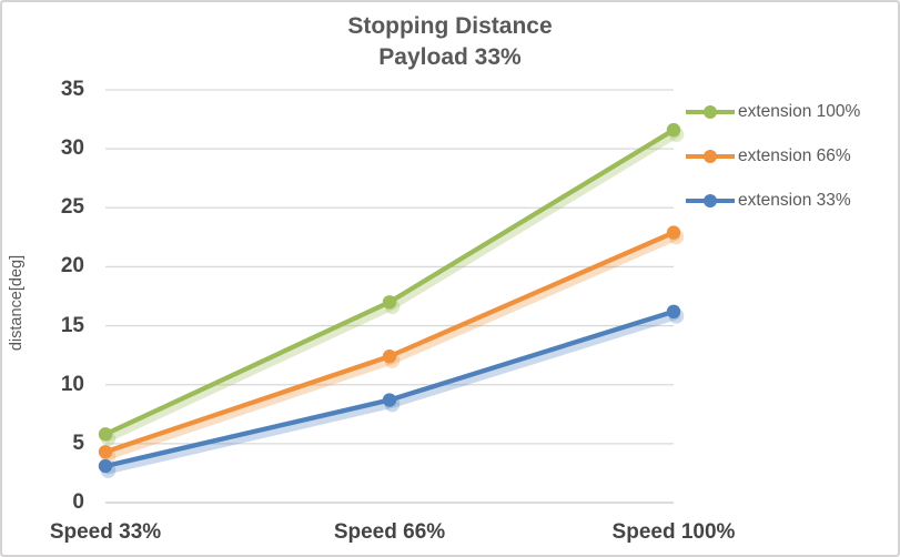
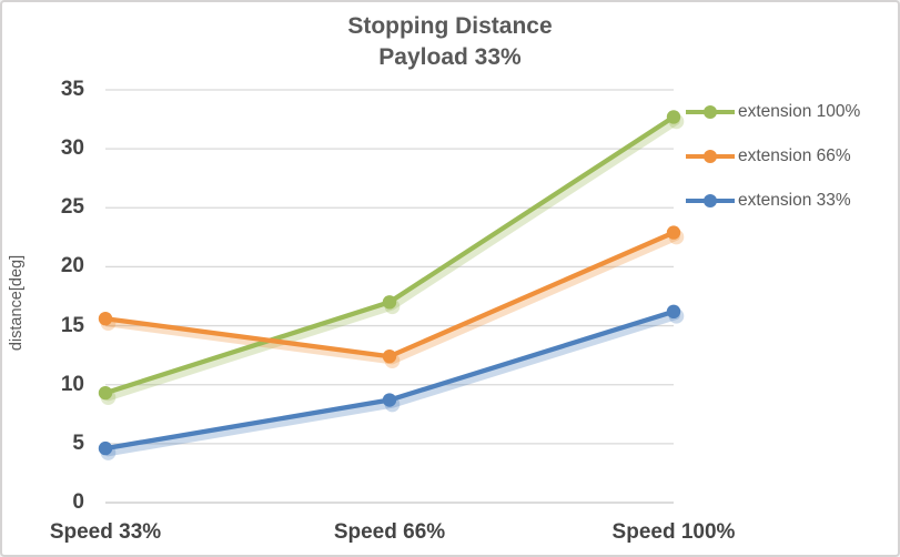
extension 100%/Speed 33%: 5.8 -> 9.3
extension 66%/Speed 33%: 4.3 -> 15.6
extension 33%/Speed 33%: 3.1 -> 4.6
extension 100%/Speed 100%: 31.6 -> 32.7
